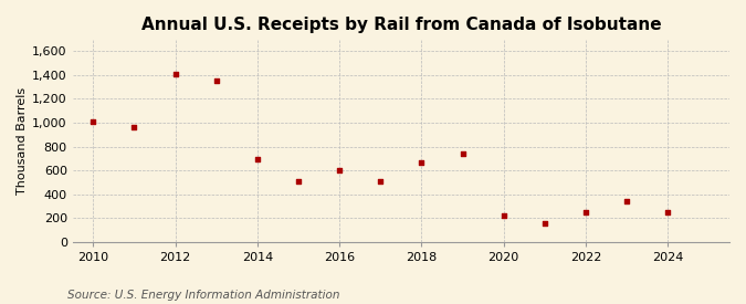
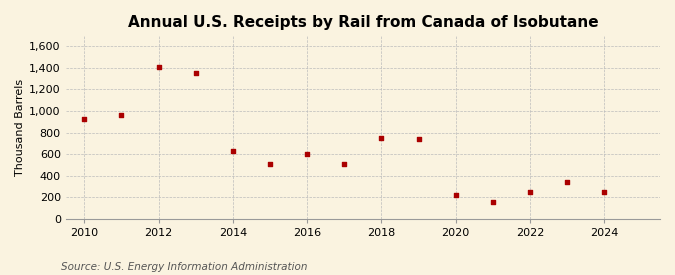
2010: 1,010 -> 930
2014: 690 -> 630
2018: 670 -> 750
